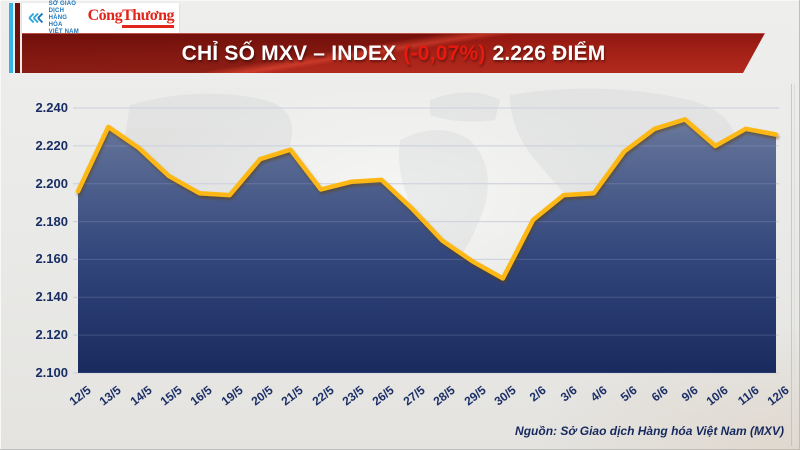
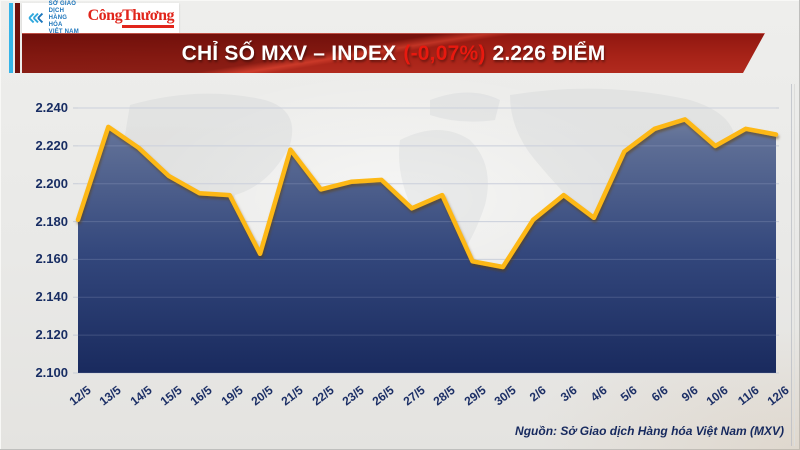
12/5: 2196 -> 2181
20/5: 2213 -> 2163
28/5: 2170 -> 2194
30/5: 2150 -> 2156
4/6: 2195 -> 2182
